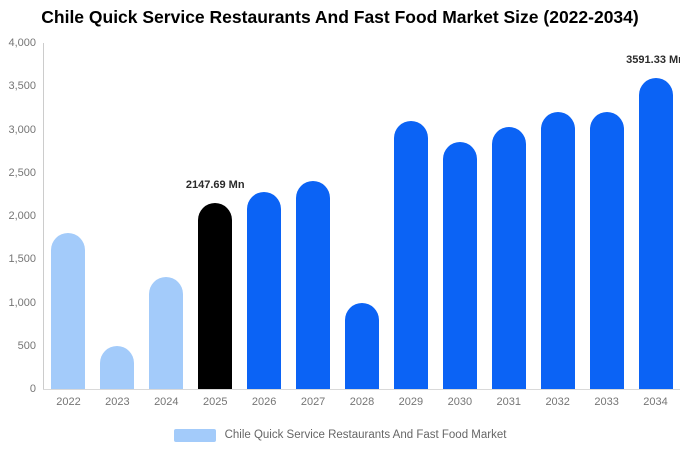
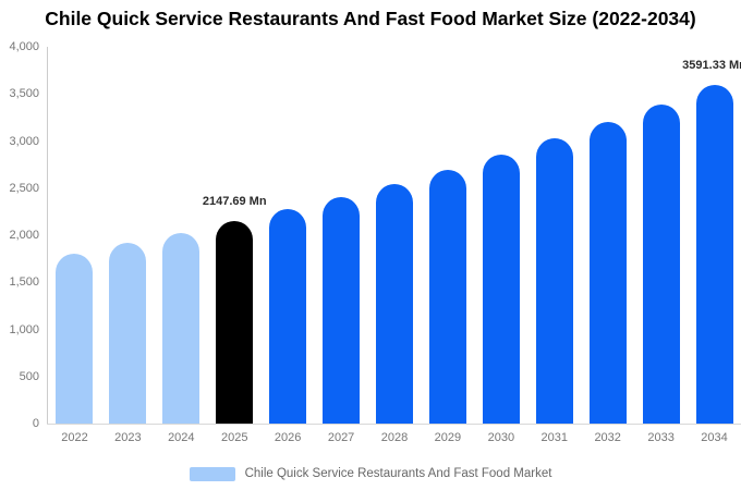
2023: 500 -> 1900
2024: 1300 -> 2000
2028: 1000 -> 2500
2029: 3100 -> 2700
2033: 3200 -> 3400
